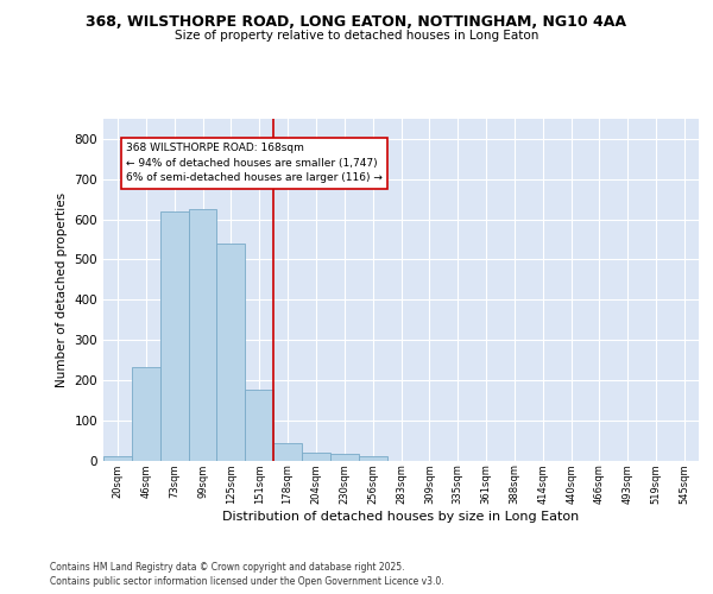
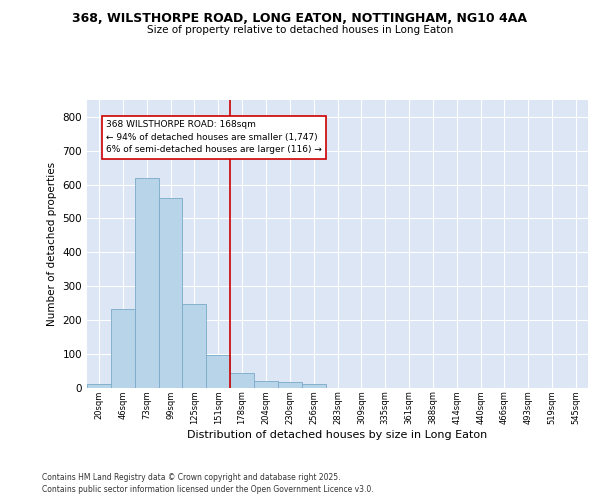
99sqm: 625 -> 560
125sqm: 540 -> 248
151sqm: 175 -> 97
